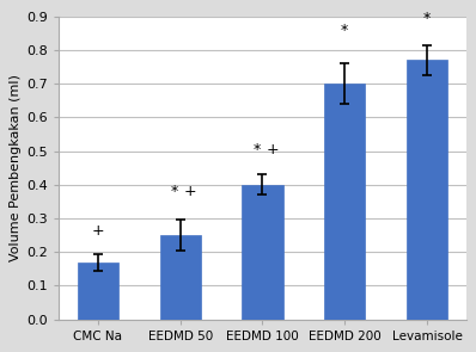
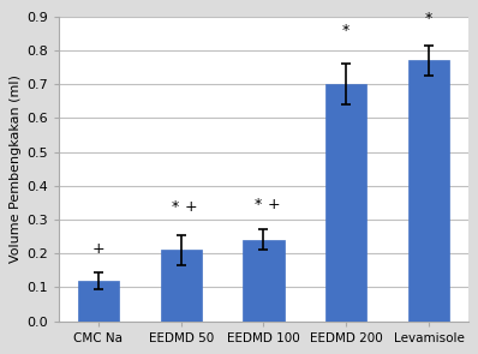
CMC Na: 0.17 -> 0.12
EEDMD 50: 0.25 -> 0.21
EEDMD 100: 0.40 -> 0.24
